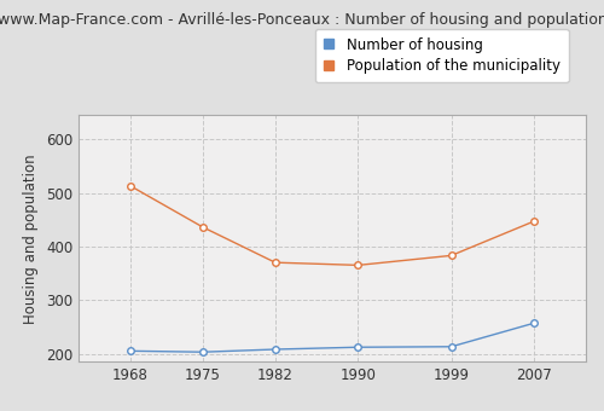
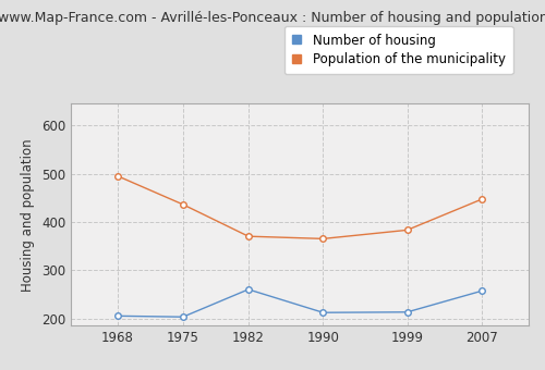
Population of the municipality/1968: 513 -> 495
Number of housing/1982: 208 -> 260
